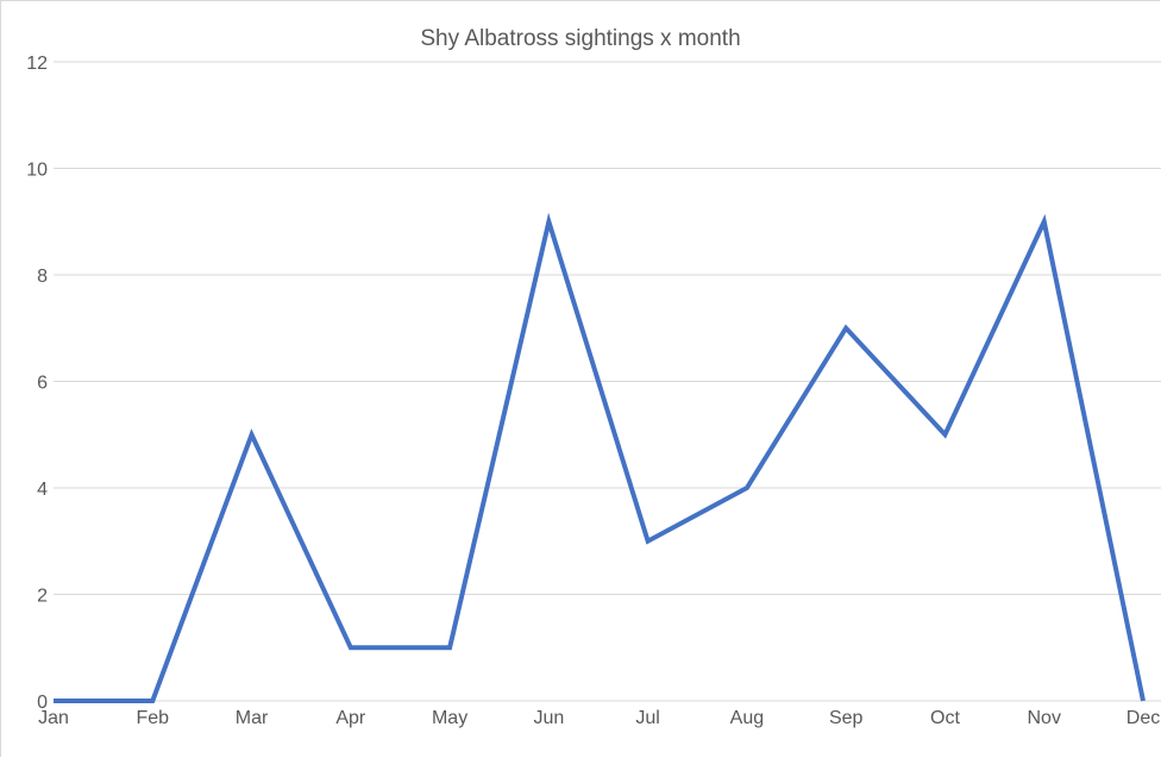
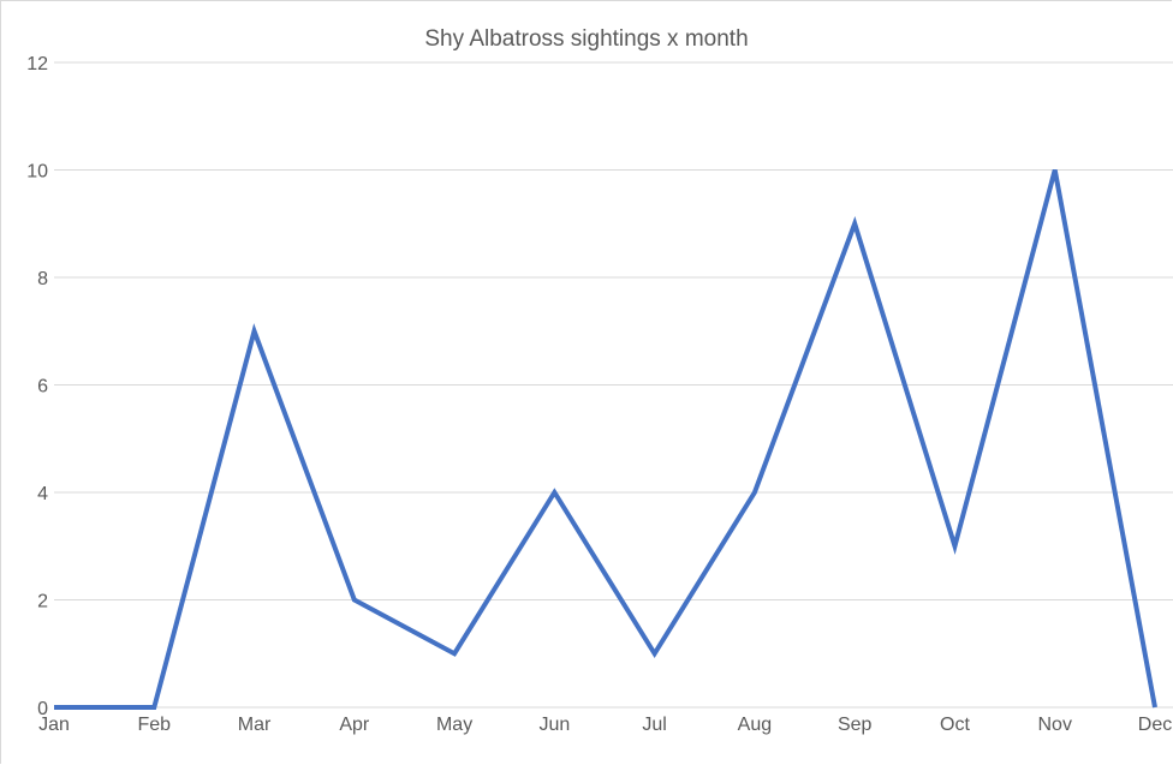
Mar: 5 -> 7
Apr: 1 -> 2
Jun: 9 -> 4
Jul: 3 -> 1
Sep: 7 -> 9
Oct: 5 -> 3
Nov: 9 -> 10
